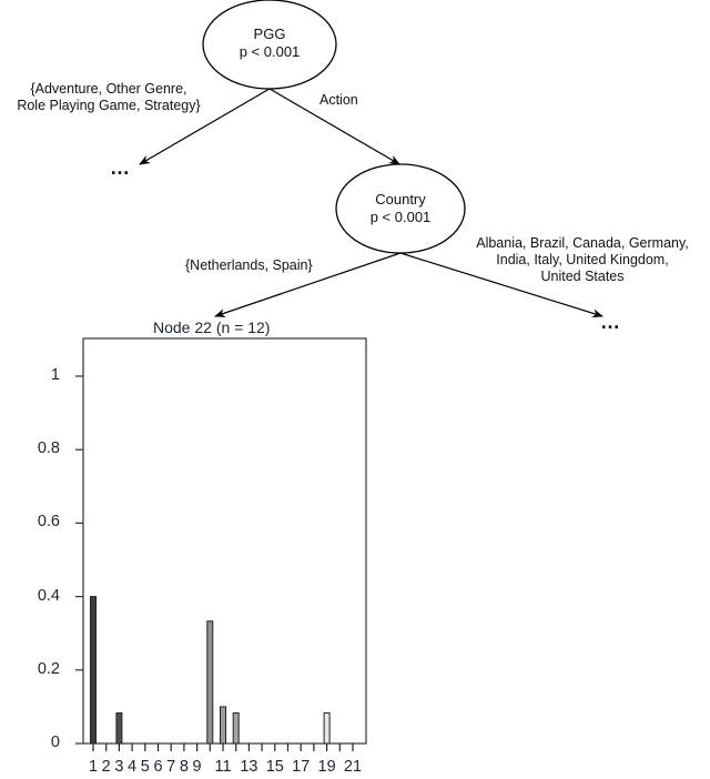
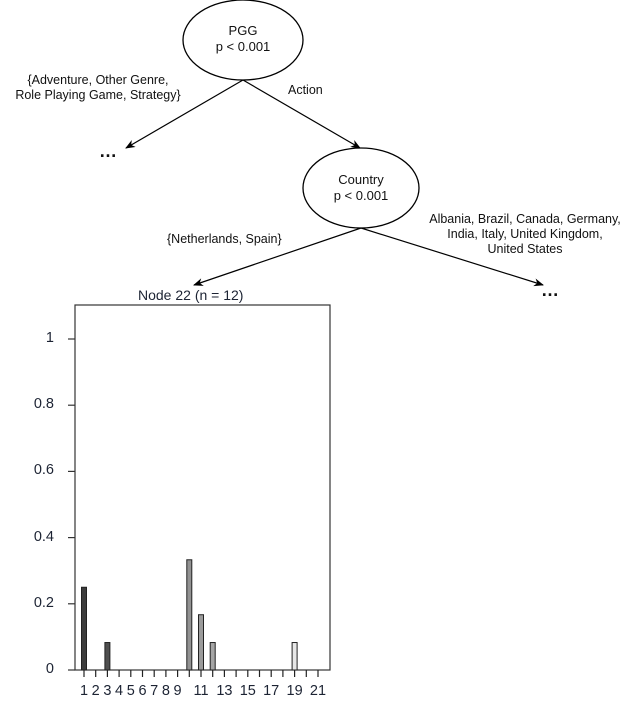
1: 0.40 -> 0.25
11: 0.10 -> 0.17
